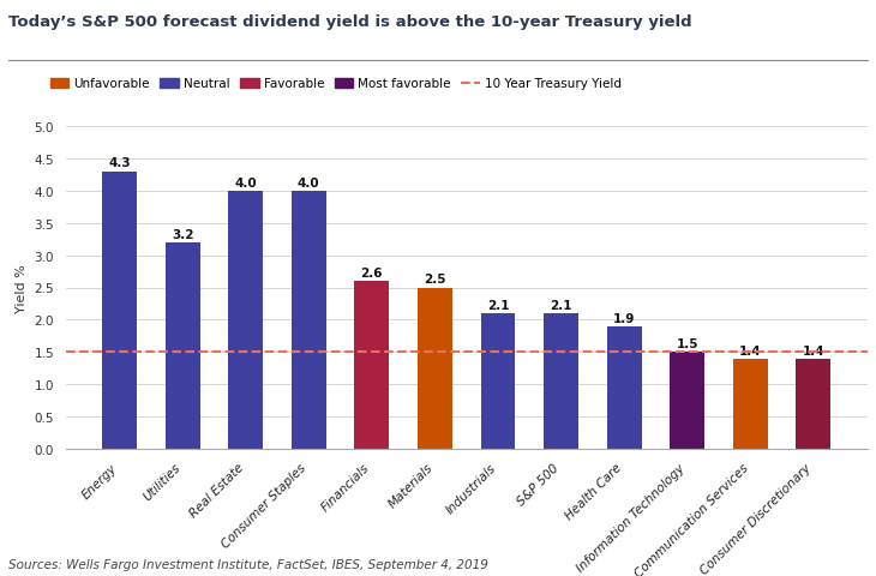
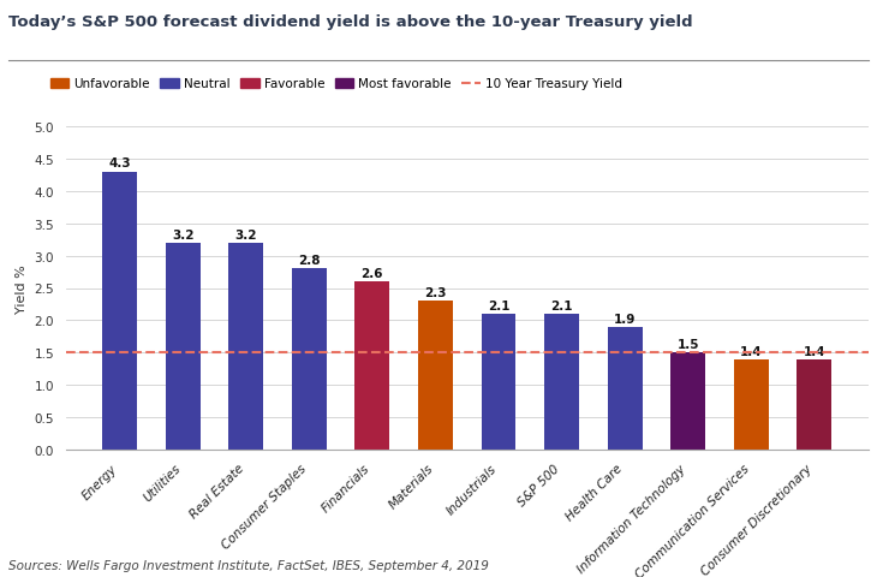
Real Estate: 4.0 -> 3.2
Consumer Staples: 4.0 -> 2.8
Materials: 2.5 -> 2.3
